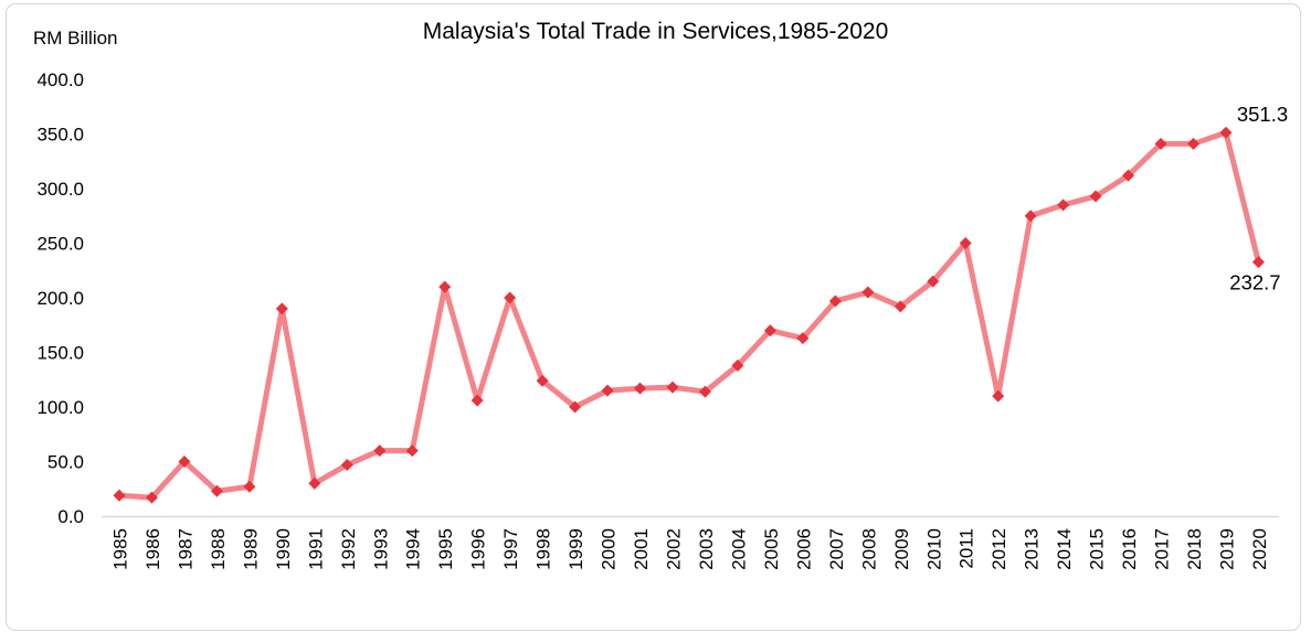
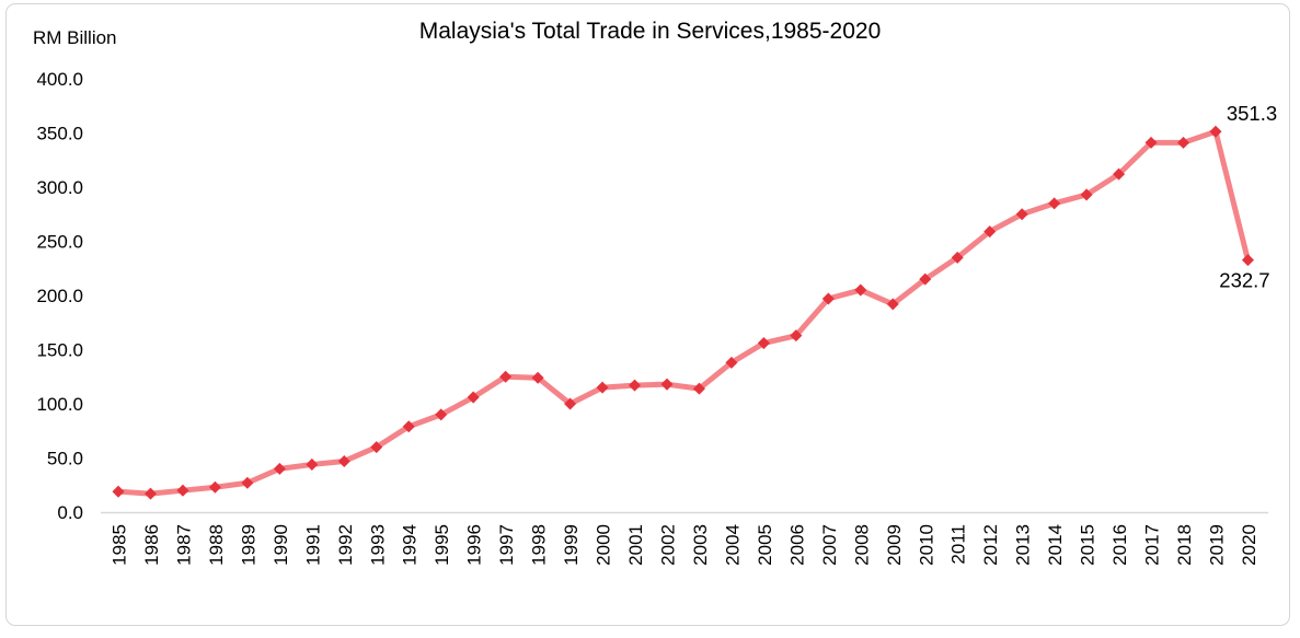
1987: 50 -> 20
1990: 190 -> 40
1991: 30 -> 40
1994: 60 -> 80
1995: 210 -> 90
1997: 200 -> 120
2005: 170 -> 160
2011: 250 -> 240
2012: 110 -> 260
